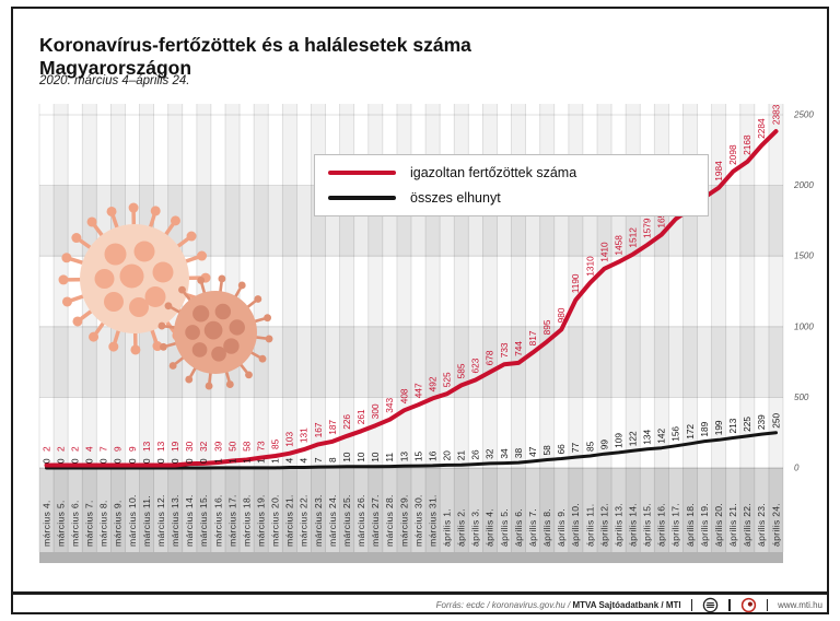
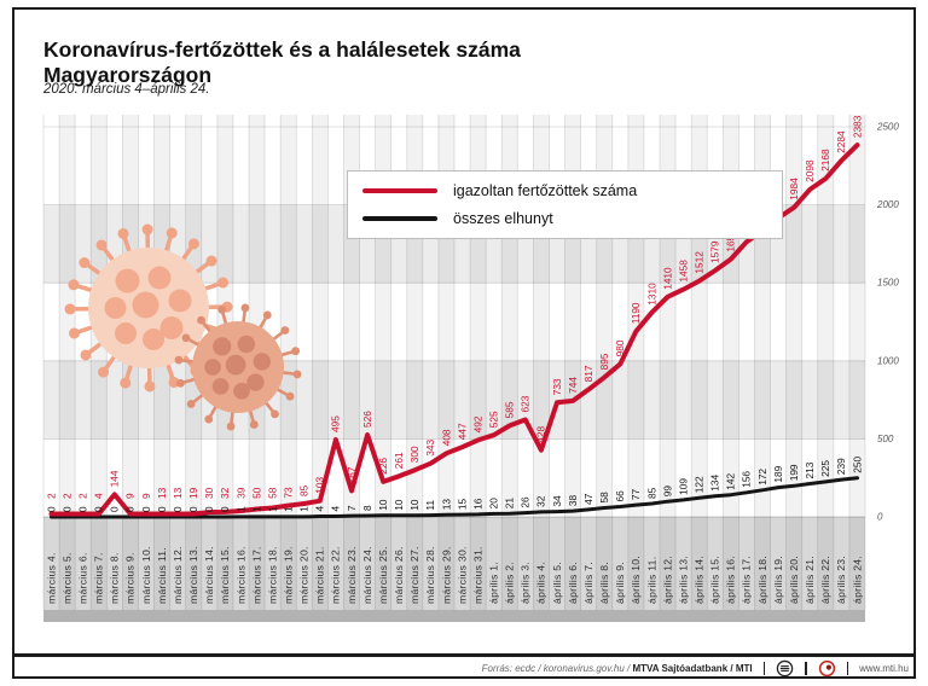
igazoltan fertőzöttek száma/március 8.: 7 -> 144
igazoltan fertőzöttek száma/március 22.: 131 -> 495
igazoltan fertőzöttek száma/március 24.: 187 -> 526
igazoltan fertőzöttek száma/április 4.: 678 -> 428
